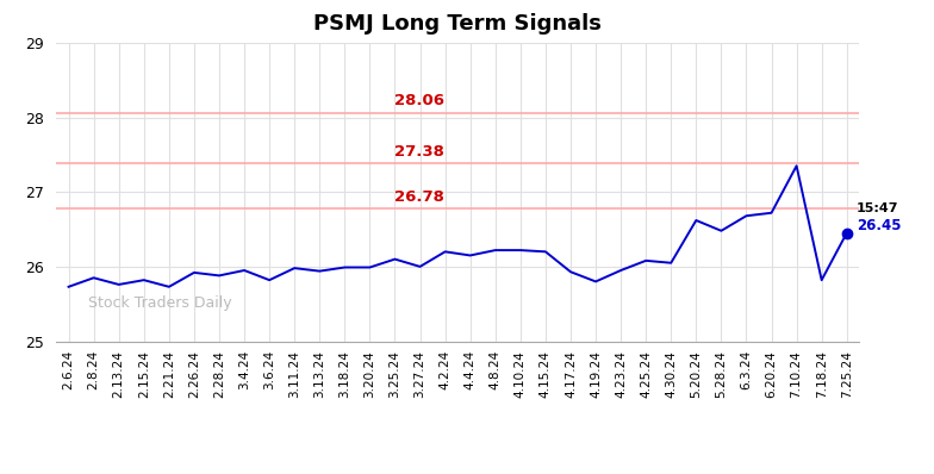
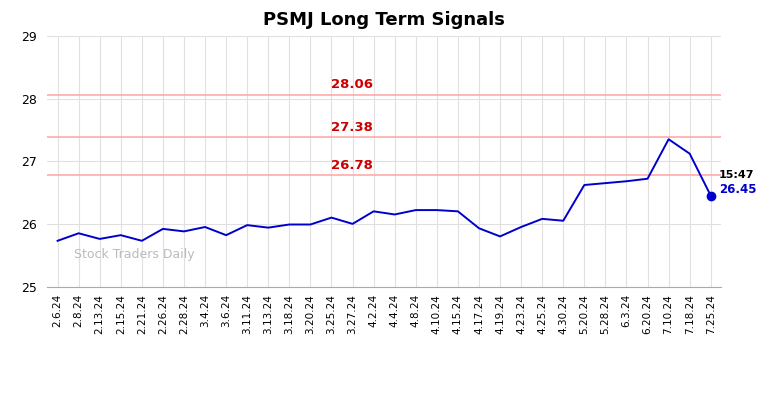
5.28.24: 26.48 -> 26.65
7.18.24: 25.82 -> 27.12
